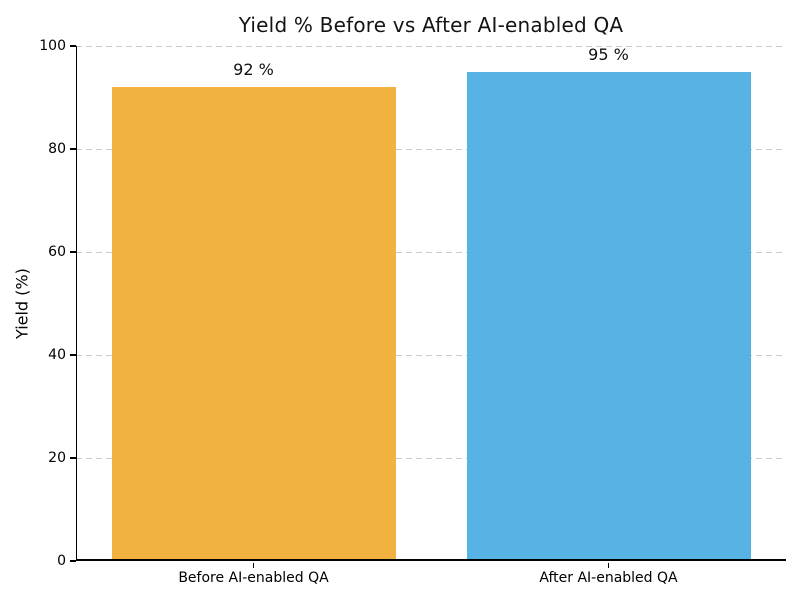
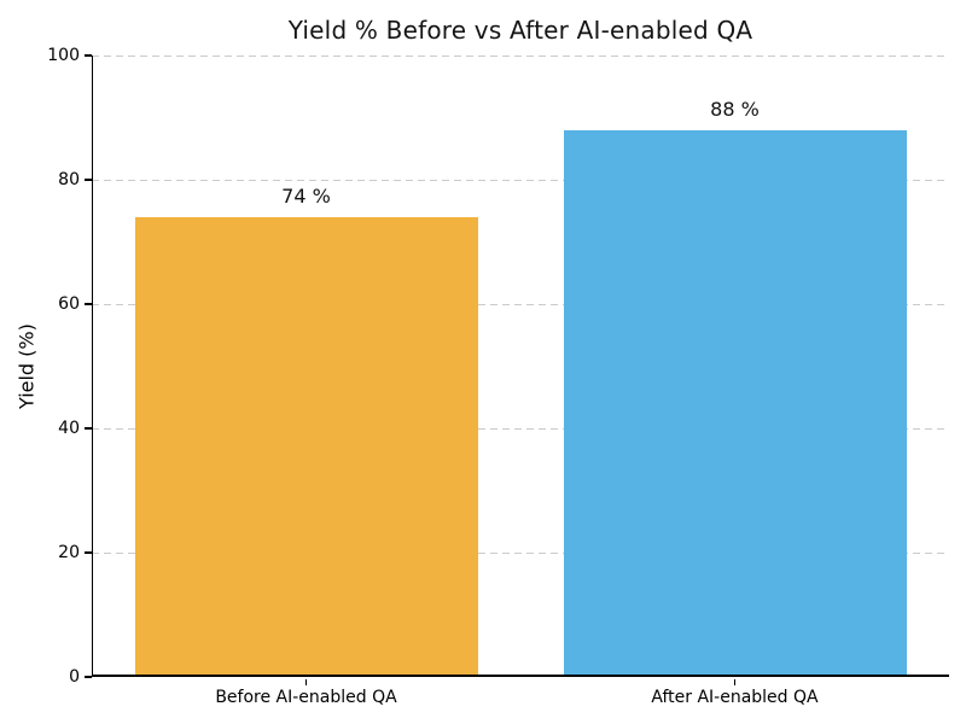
Before AI-enabled QA: 92 -> 74
After AI-enabled QA: 95 -> 88
